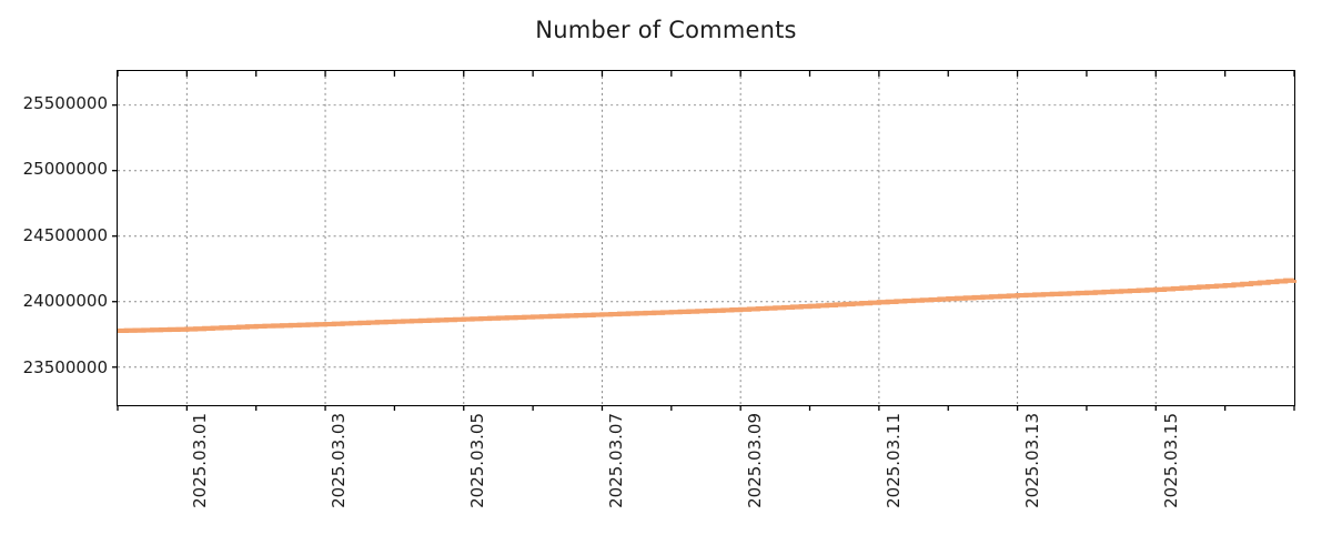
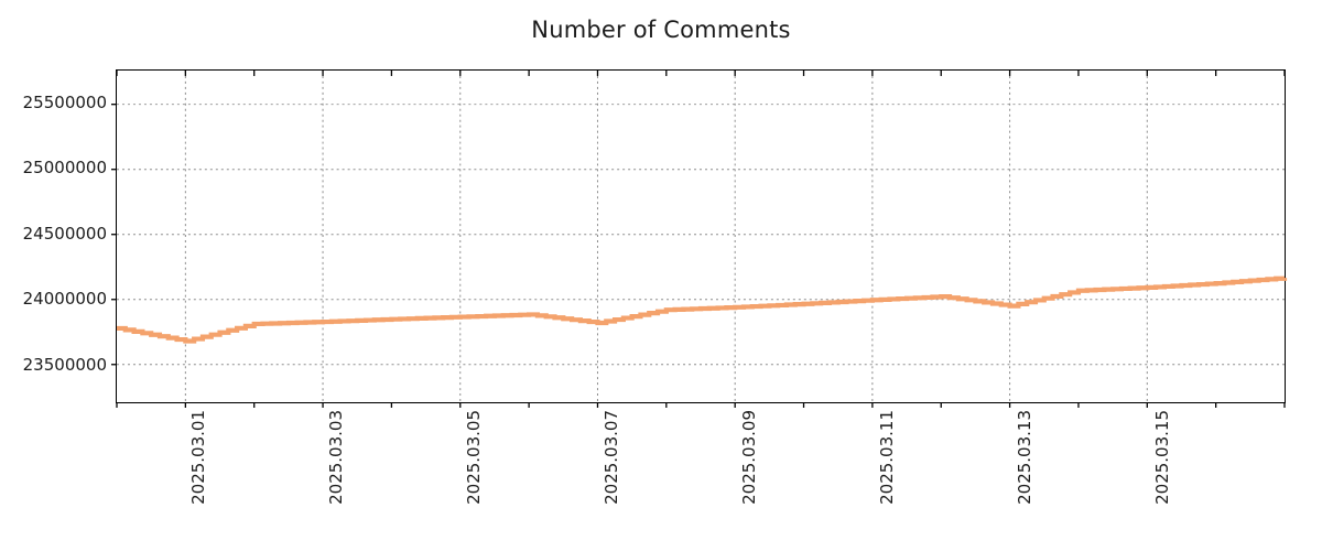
2025.03.01: 23790000 -> 23680000
2025.03.07: 23900000 -> 23820000
2025.03.13: 24050000 -> 23950000
